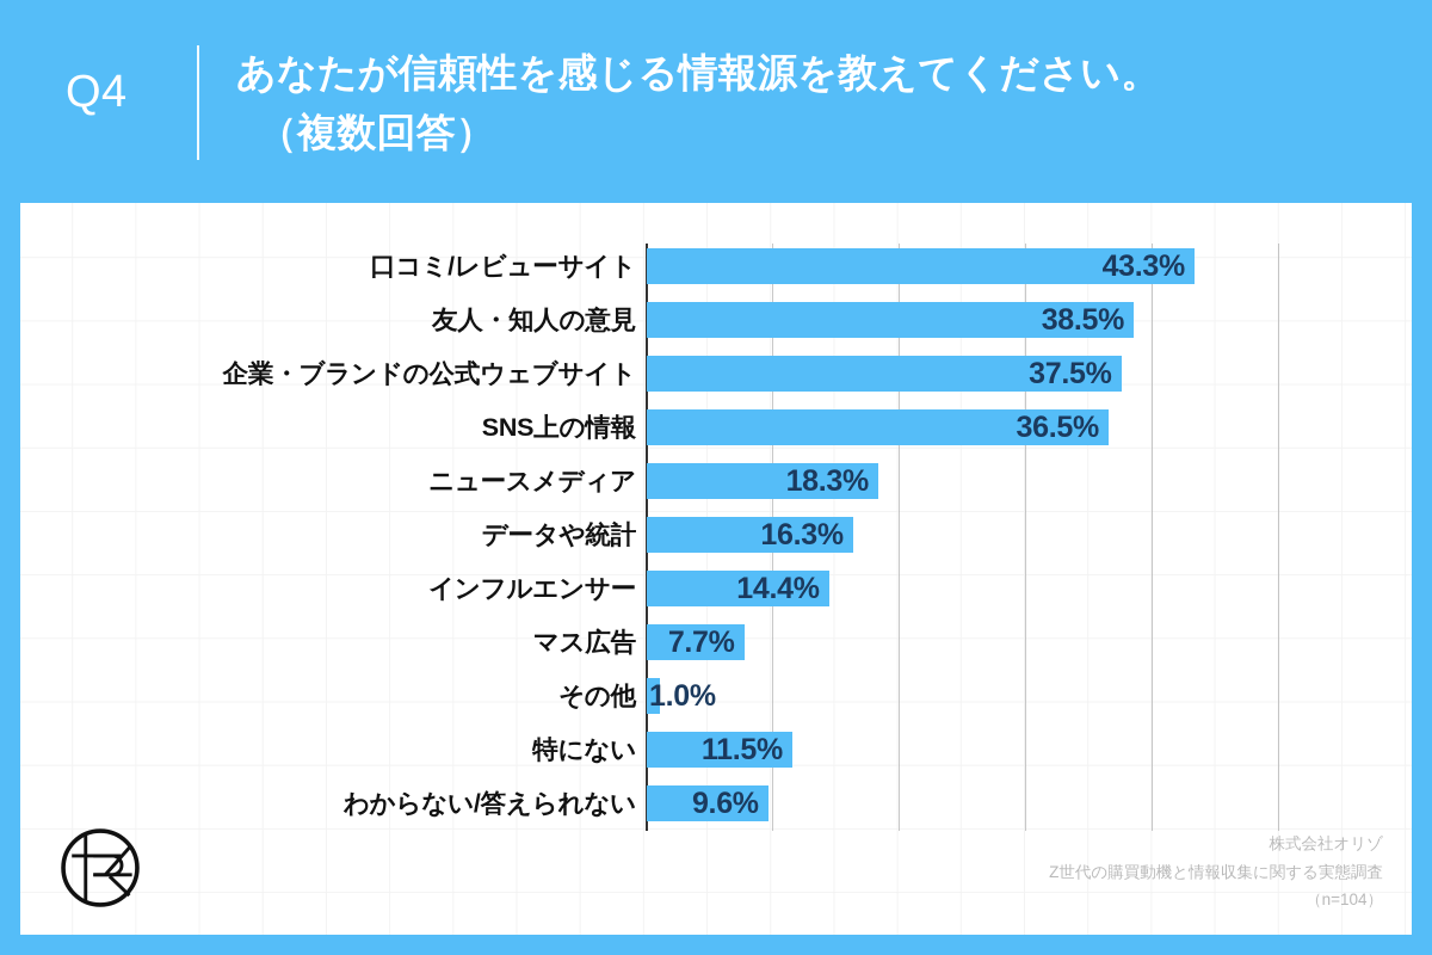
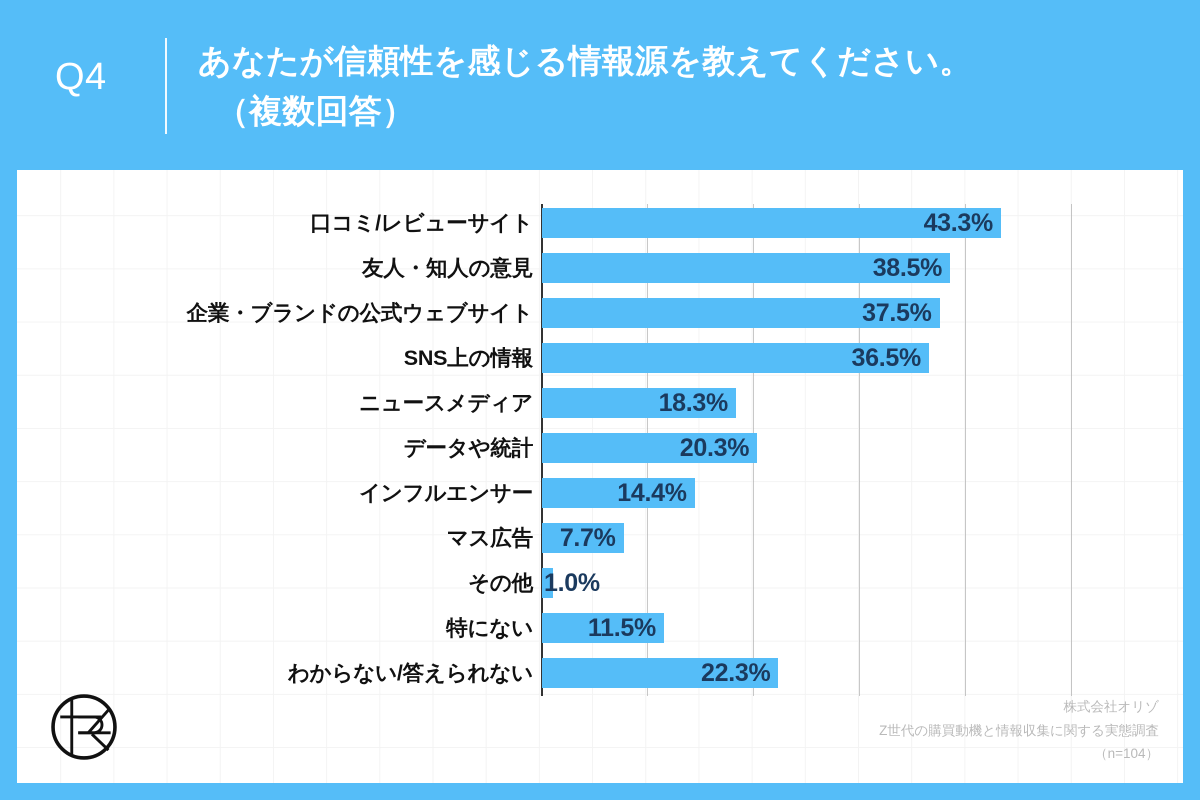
データや統計: 16.3% -> 20.3%
わからない/答えられない: 9.6% -> 22.3%
